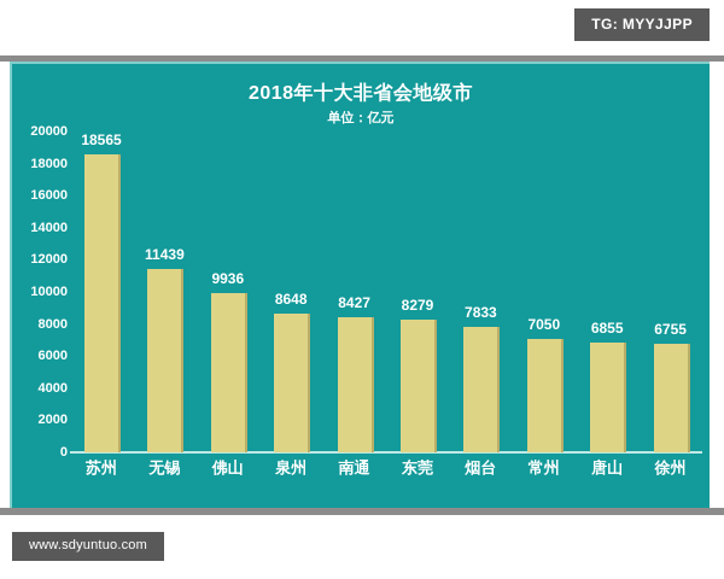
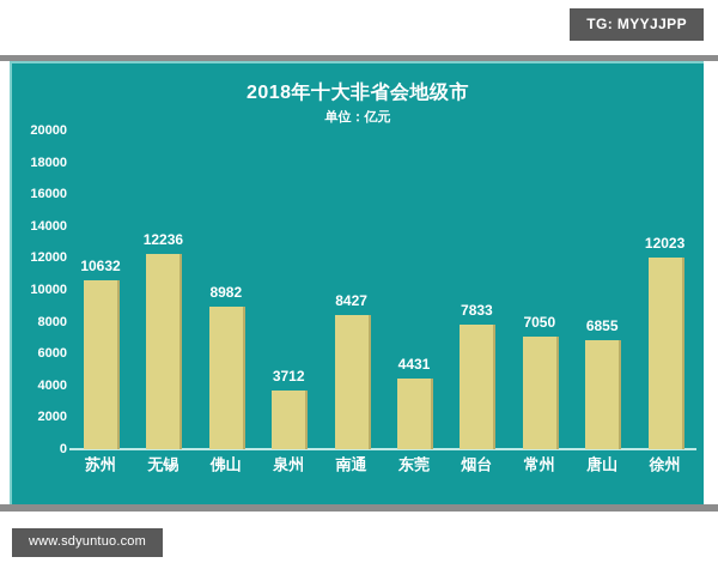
苏州: 18565 -> 10632
无锡: 11439 -> 12236
佛山: 9936 -> 8982
泉州: 8648 -> 3712
东莞: 8279 -> 4431
徐州: 6755 -> 12023
